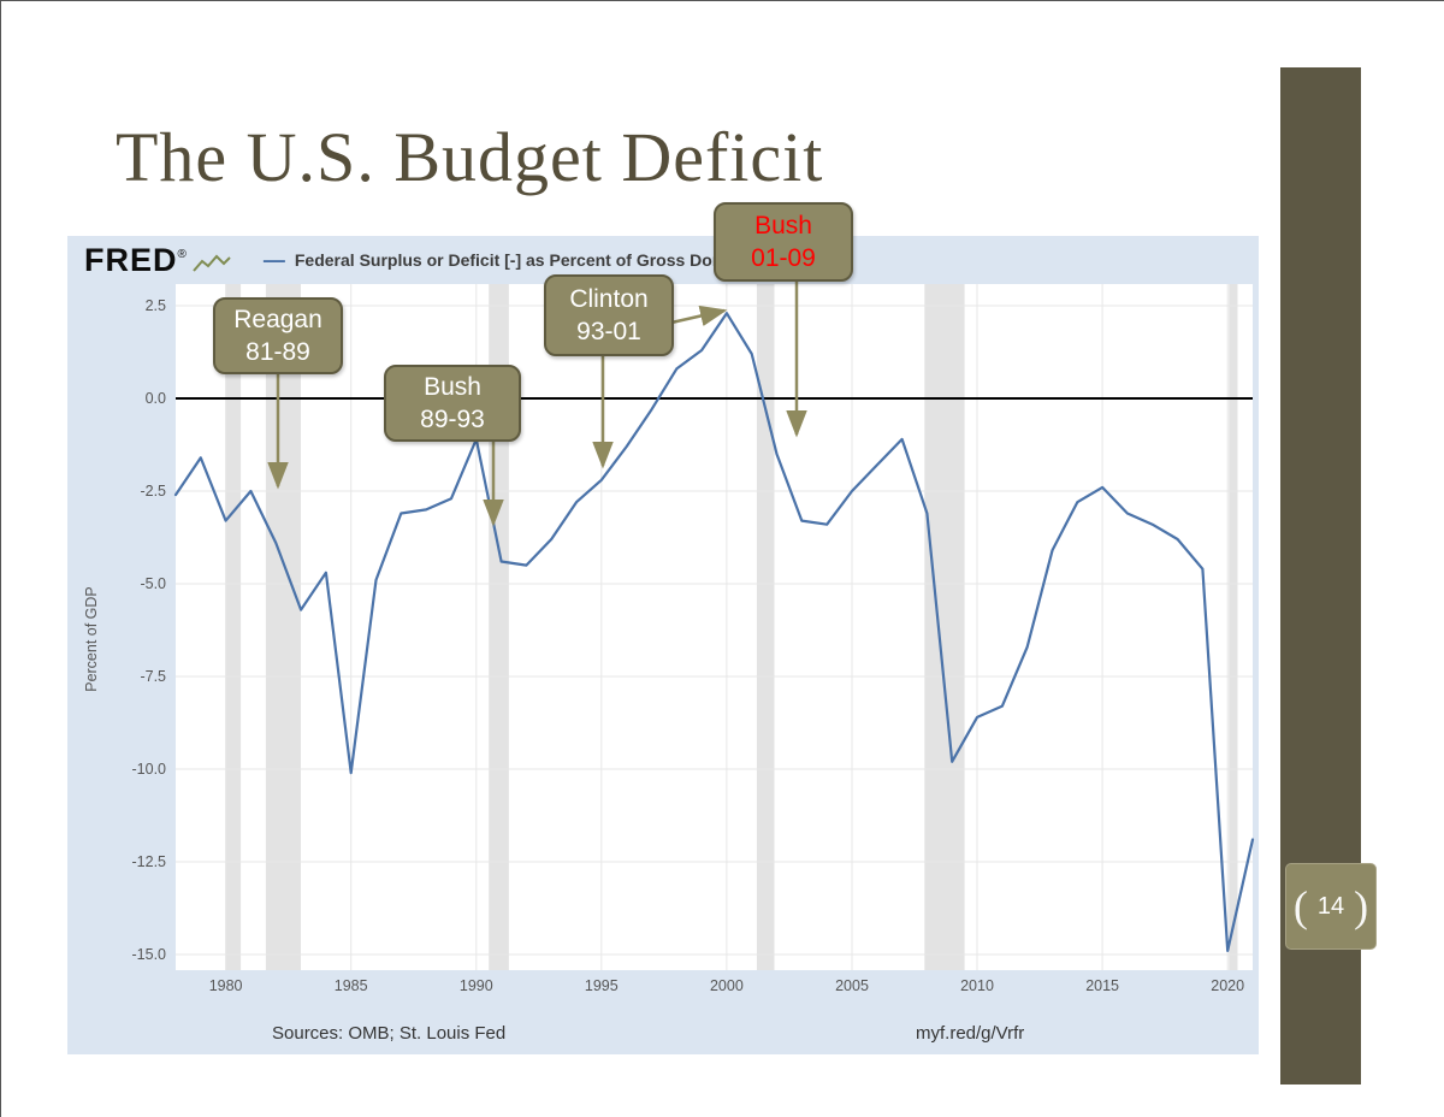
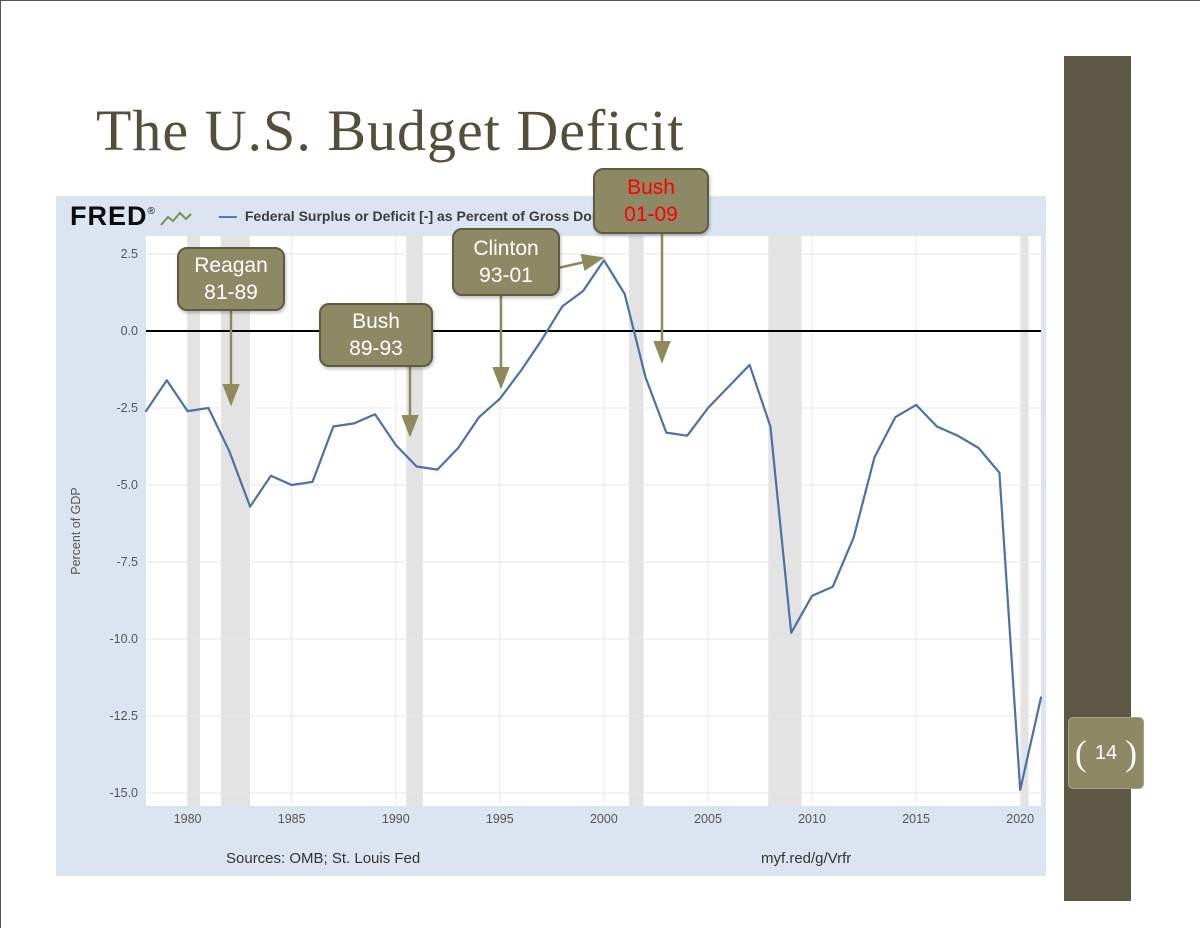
1980: -3.3 -> -2.6
1985: -10.1 -> -5.0
1990: -1.1 -> -3.7
